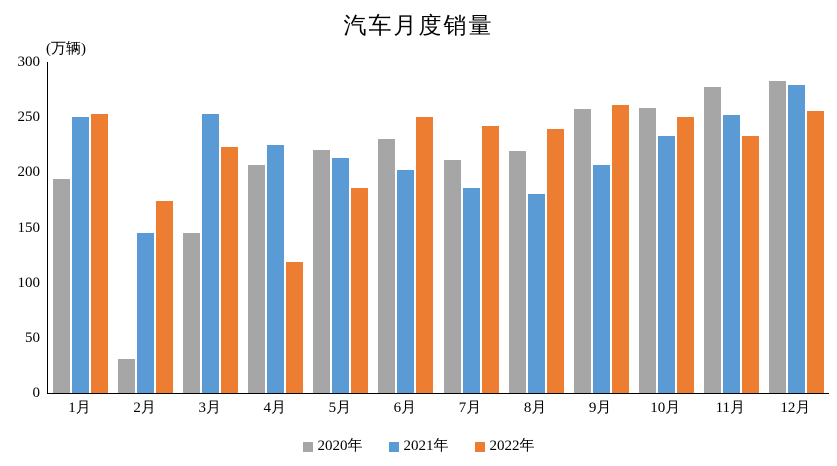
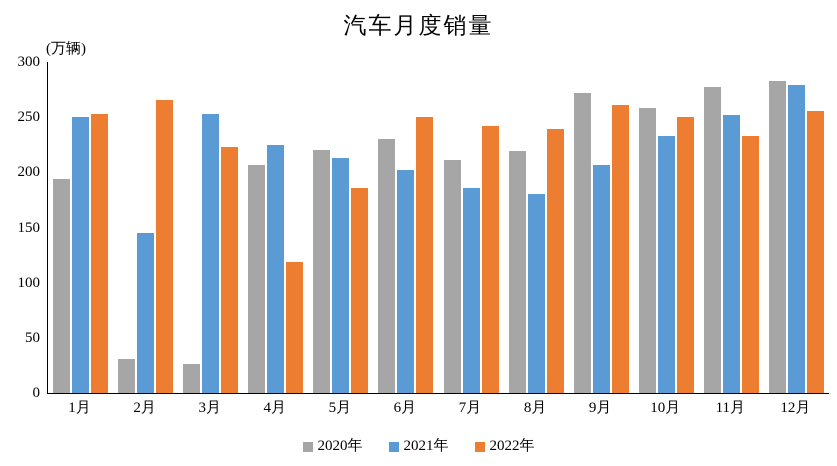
2022年/2月: 174 -> 266
2020年/3月: 145 -> 26
2020年/9月: 257 -> 272
